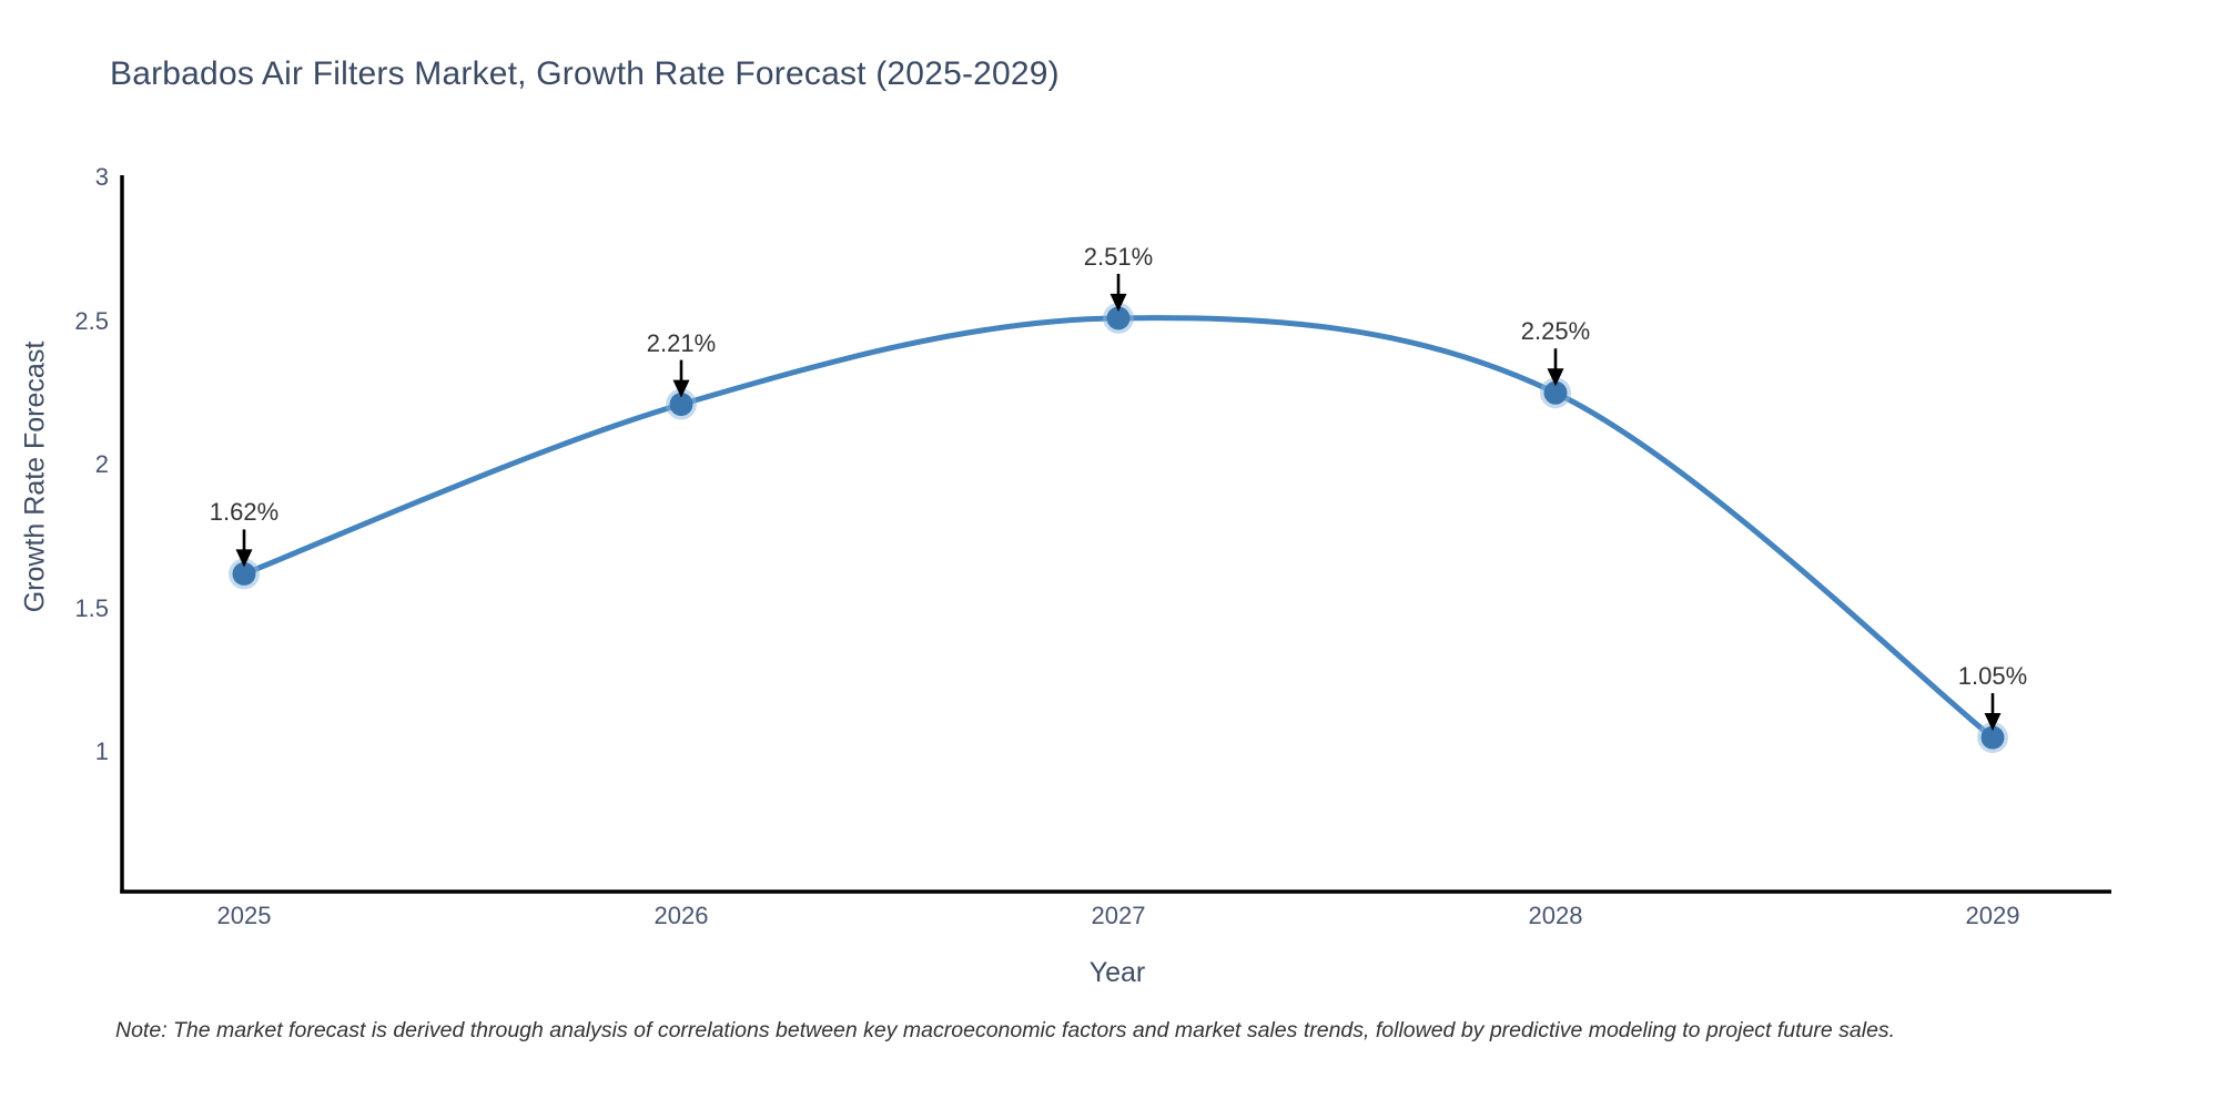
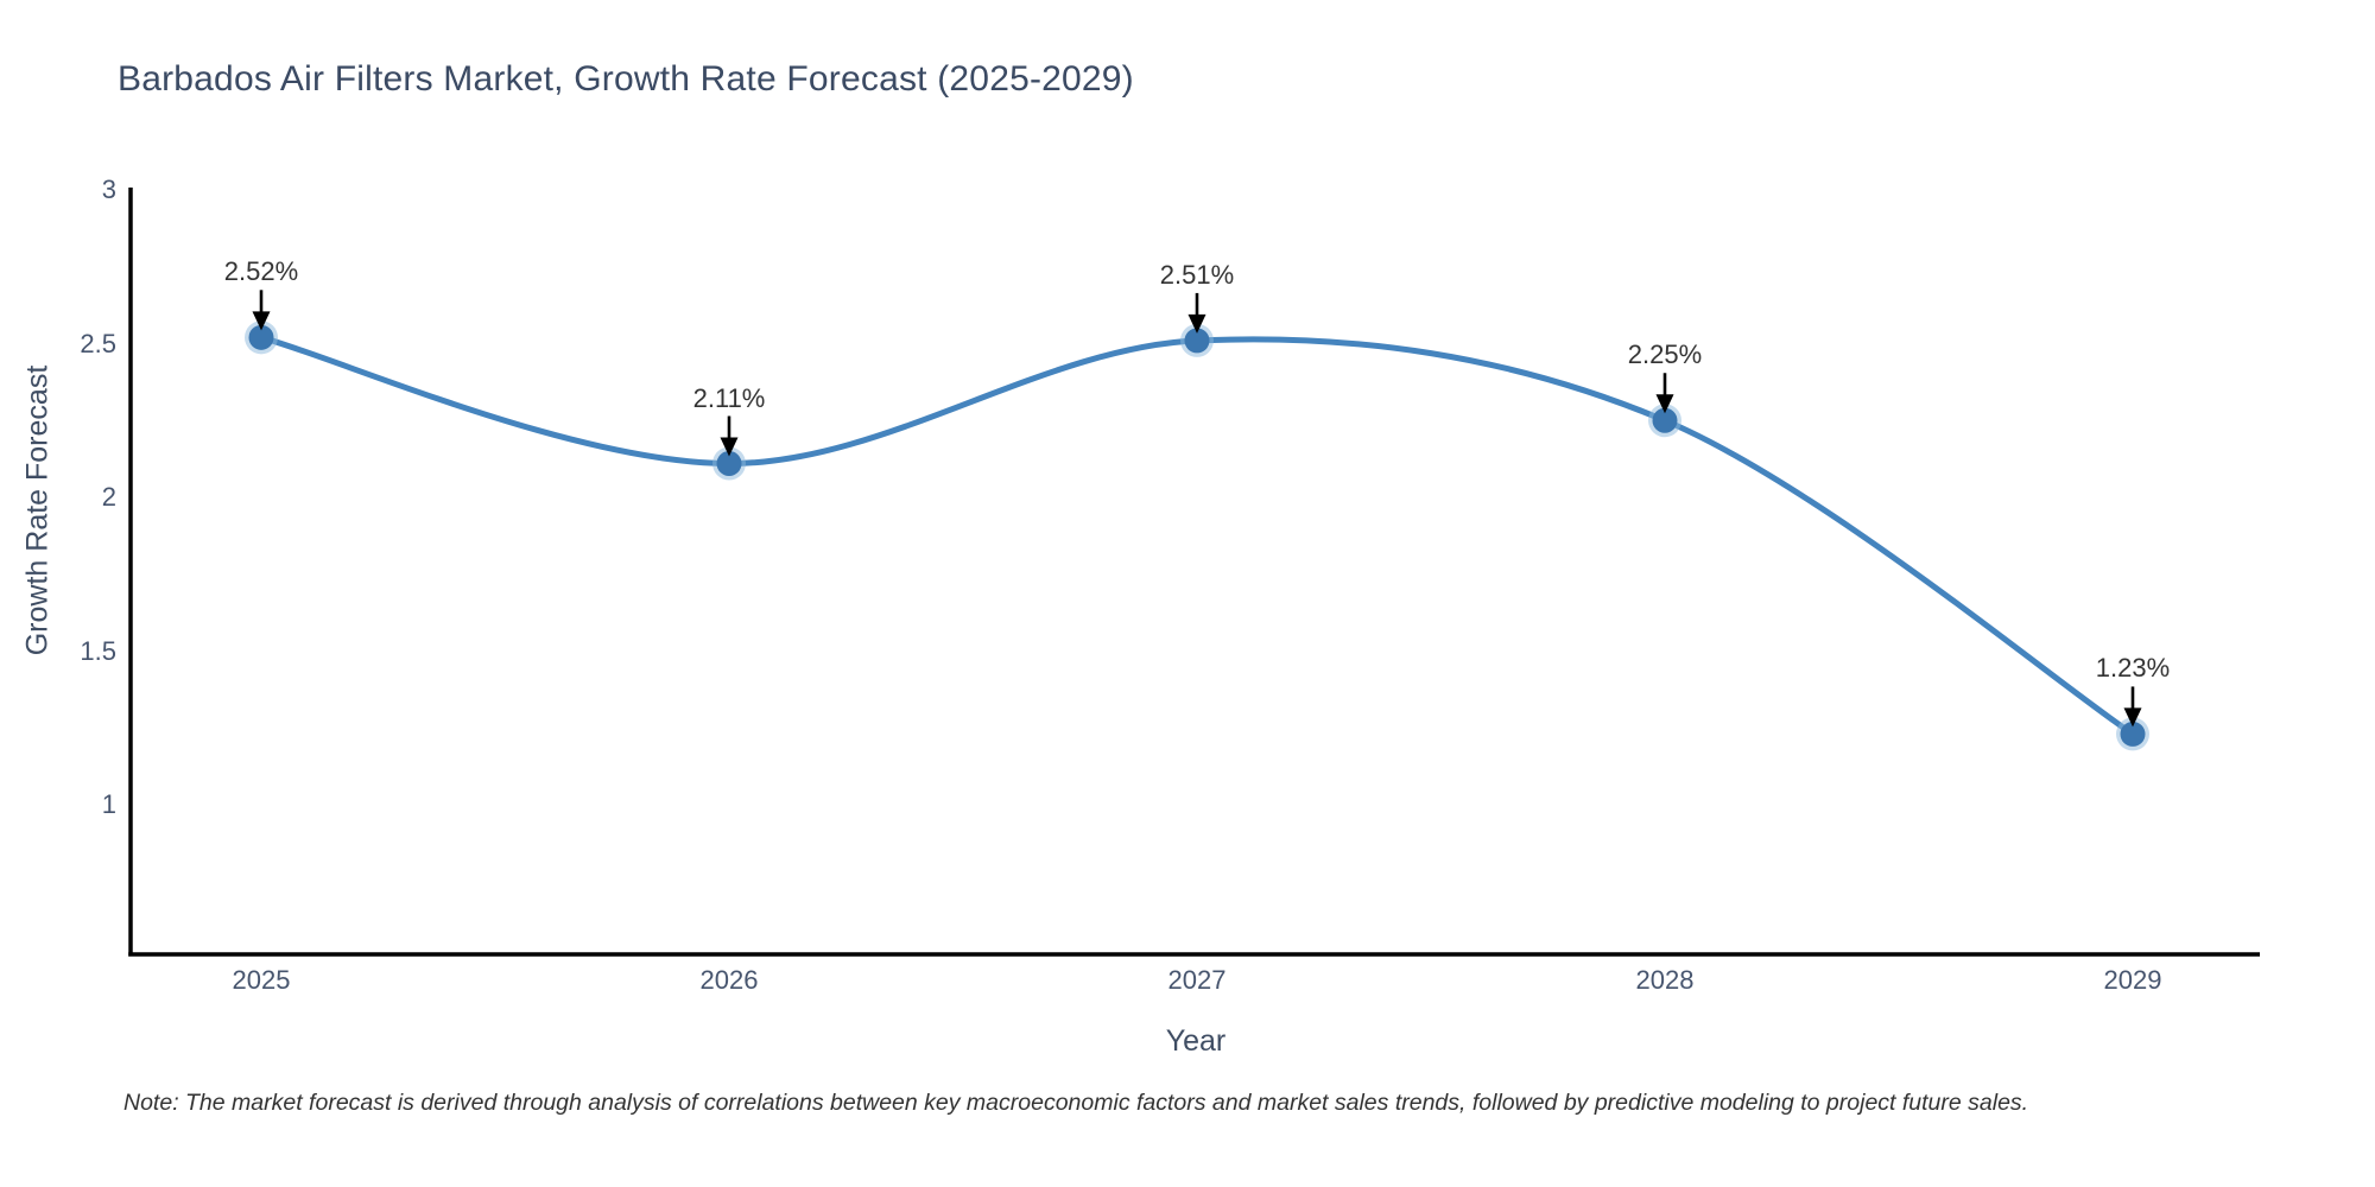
2025: 1.62% -> 2.52%
2026: 2.21% -> 2.11%
2029: 1.05% -> 1.23%
